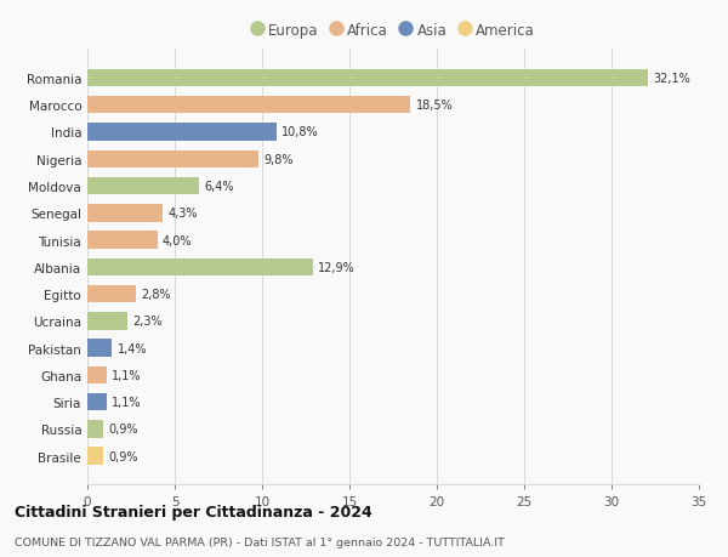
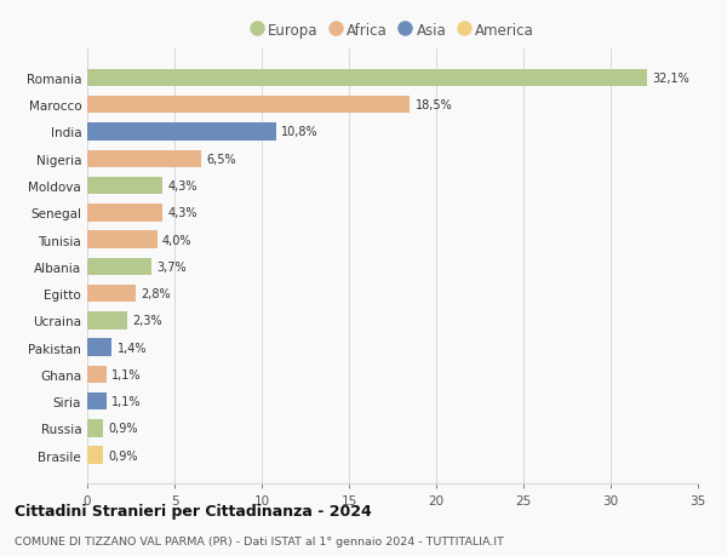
Nigeria: 9,8% -> 6,5%
Moldova: 6,4% -> 4,3%
Albania: 12,9% -> 3,7%
